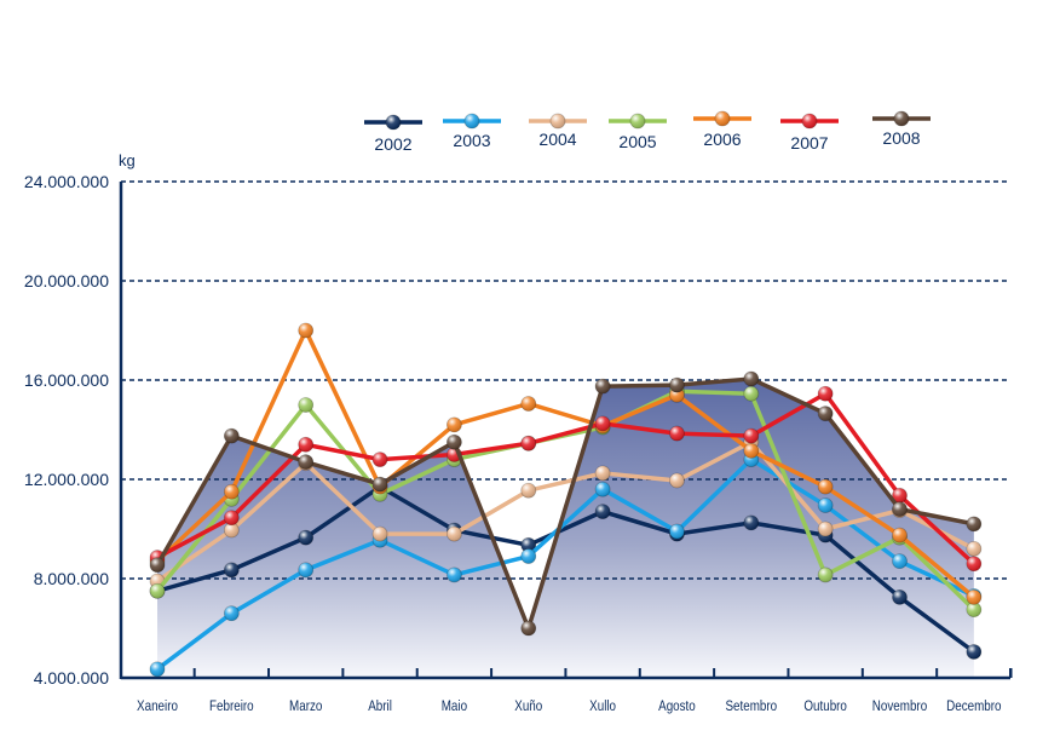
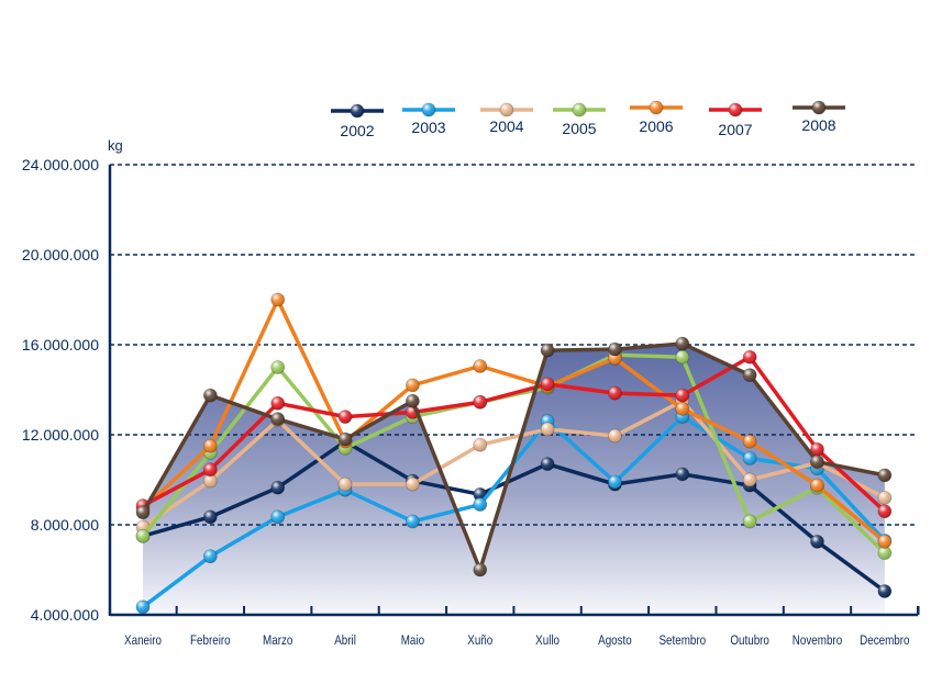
2003/Xullo: 11600000 -> 12600000
2003/Novembro: 8700000 -> 10500000
